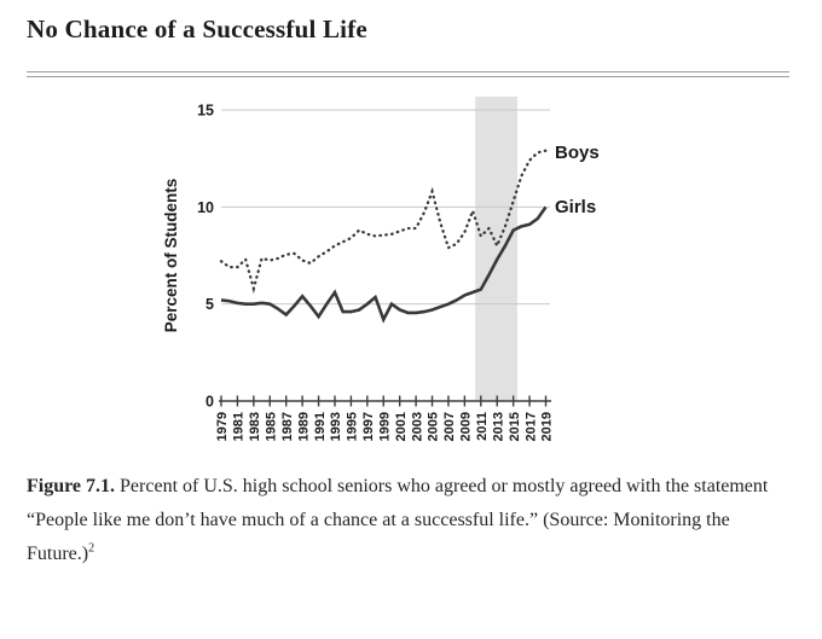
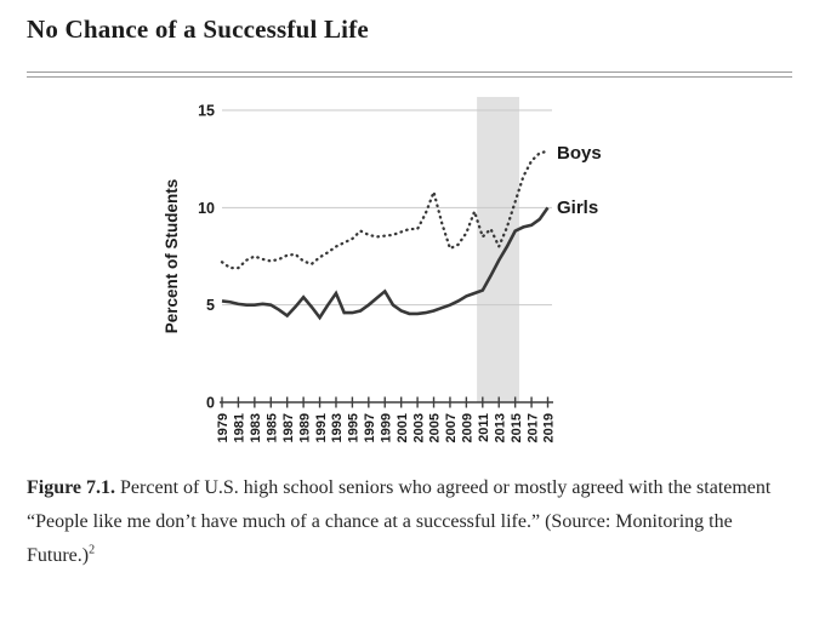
Boys/1983: 5.8 -> 7.5
Girls/1999: 4.2 -> 5.7
